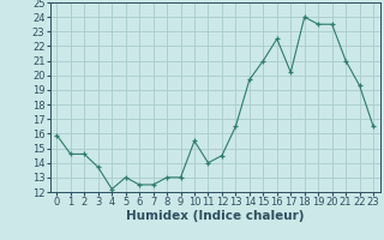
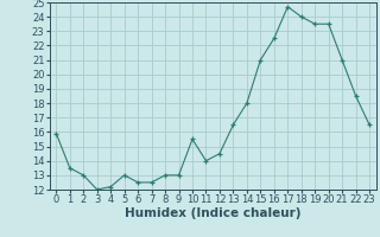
1: 14.6 -> 13.5
2: 14.6 -> 13.0
3: 13.7 -> 12.0
14: 19.7 -> 18.0
17: 20.2 -> 24.7
22: 19.3 -> 18.5
